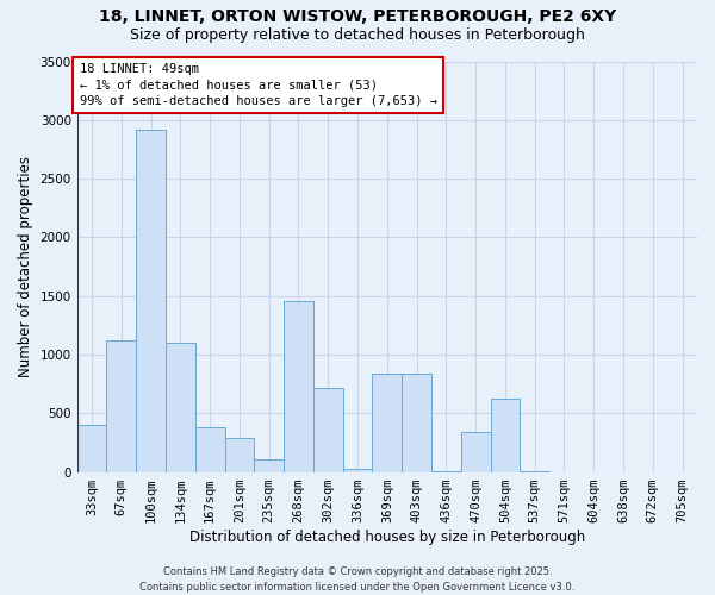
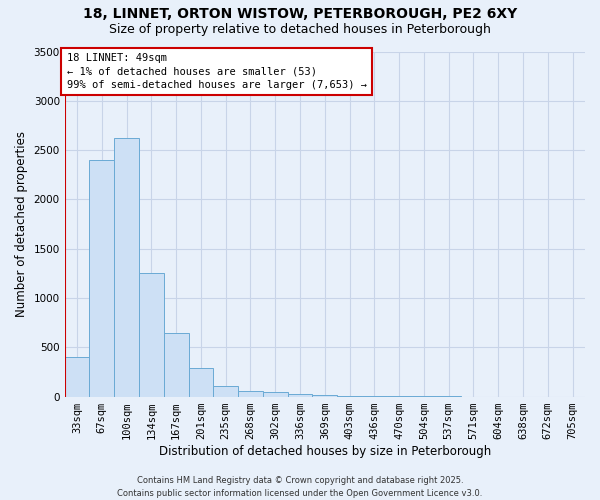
67sqm: 1120 -> 2400
100sqm: 2920 -> 2620
134sqm: 1100 -> 1250
167sqm: 380 -> 640
268sqm: 1460 -> 60
302sqm: 720 -> 50
369sqm: 840 -> 20
403sqm: 840 -> 10
470sqm: 340 -> 0
504sqm: 620 -> 0
